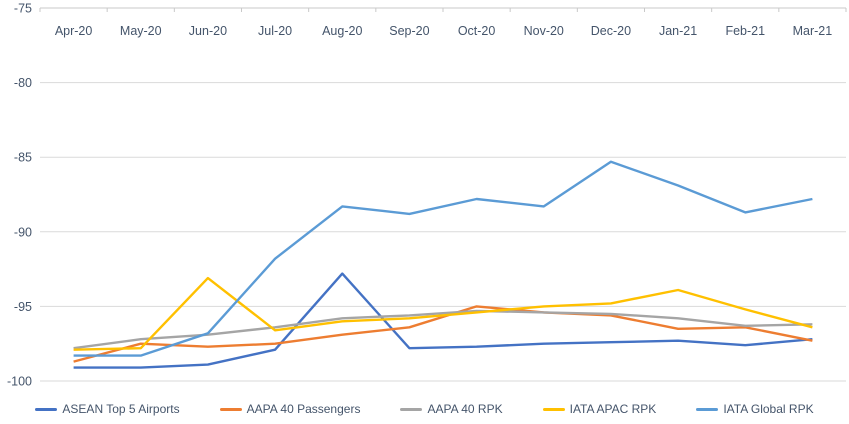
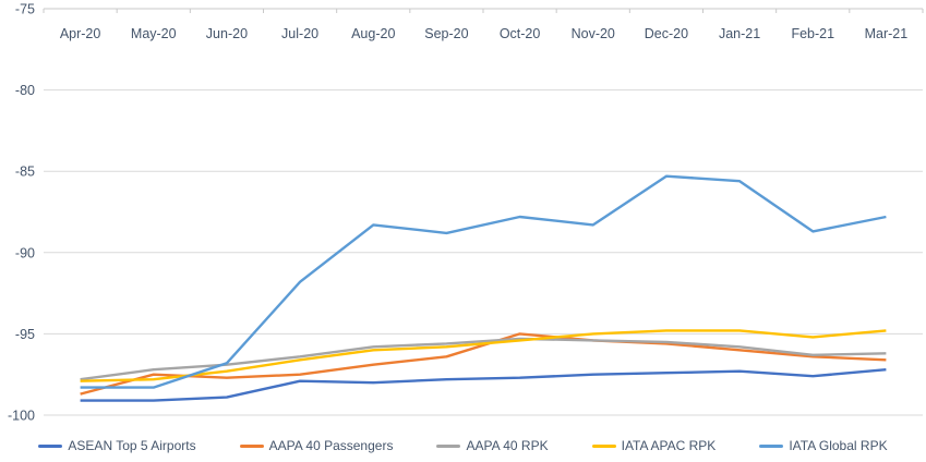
IATA APAC RPK/Jun-20: -93.1 -> -97.3
ASEAN Top 5 Airports/Aug-20: -92.8 -> -98.0
AAPA 40 Passengers/Jan-21: -96.5 -> -96.0
IATA APAC RPK/Jan-21: -93.9 -> -94.8
IATA Global RPK/Jan-21: -86.9 -> -85.6
AAPA 40 Passengers/Mar-21: -97.3 -> -96.6
IATA APAC RPK/Mar-21: -96.4 -> -94.8
